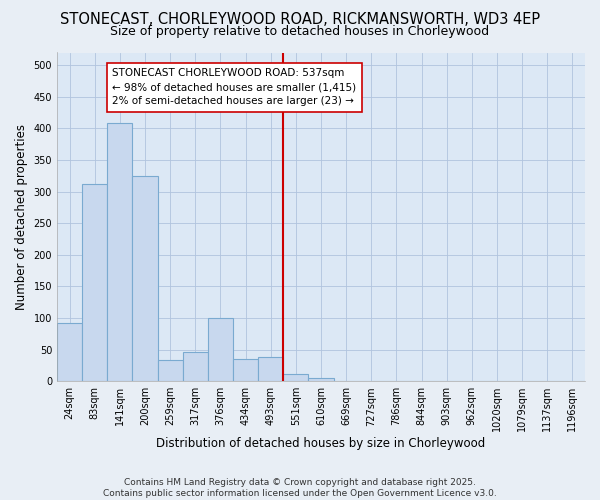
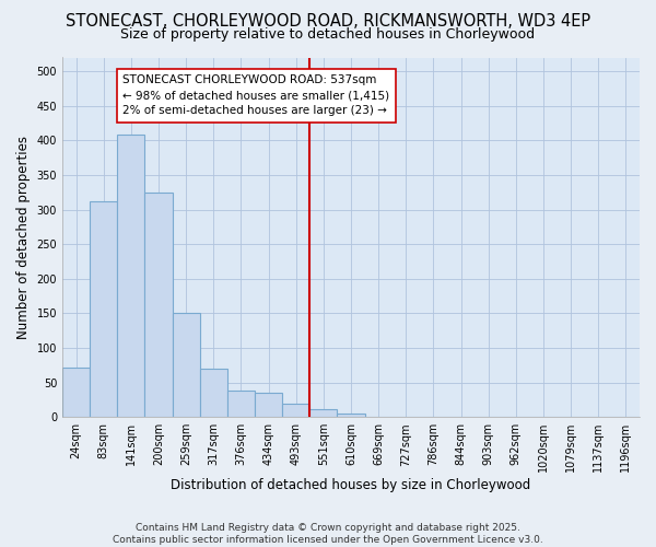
24sqm: 92 -> 72
259sqm: 34 -> 150
317sqm: 46 -> 70
376sqm: 100 -> 38
493sqm: 38 -> 20
